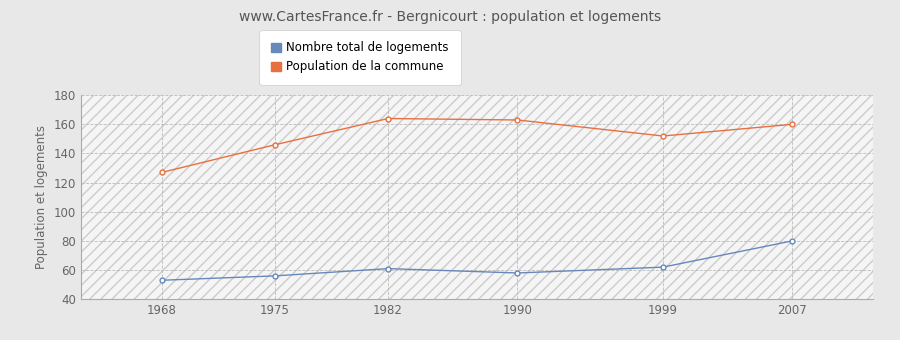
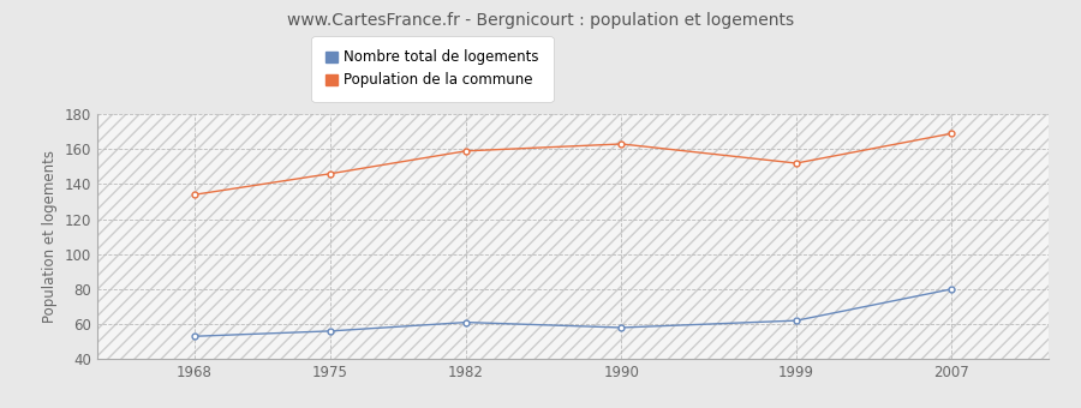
Population de la commune/1968: 127 -> 134
Population de la commune/1982: 164 -> 159
Population de la commune/2007: 160 -> 169
